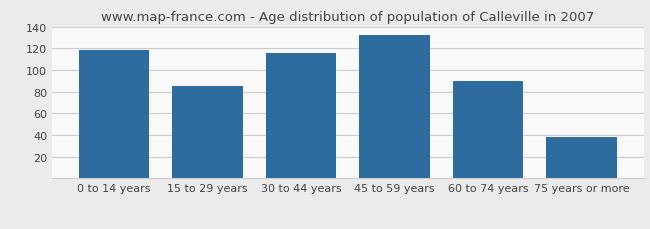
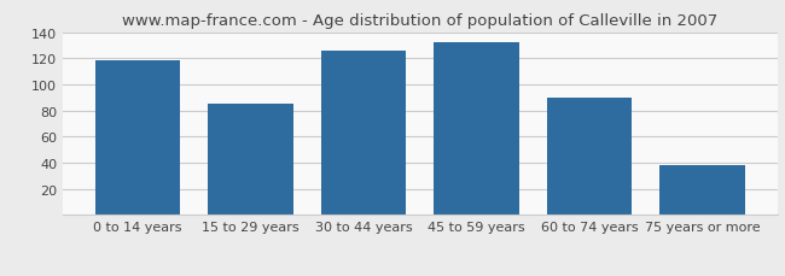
30 to 44 years: 116 -> 126
